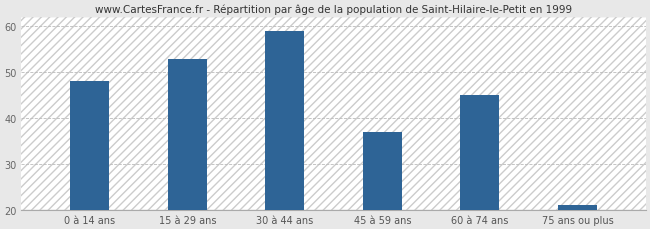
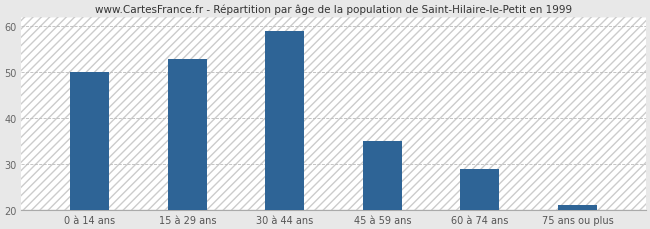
0 à 14 ans: 48 -> 50
45 à 59 ans: 37 -> 35
60 à 74 ans: 45 -> 29
